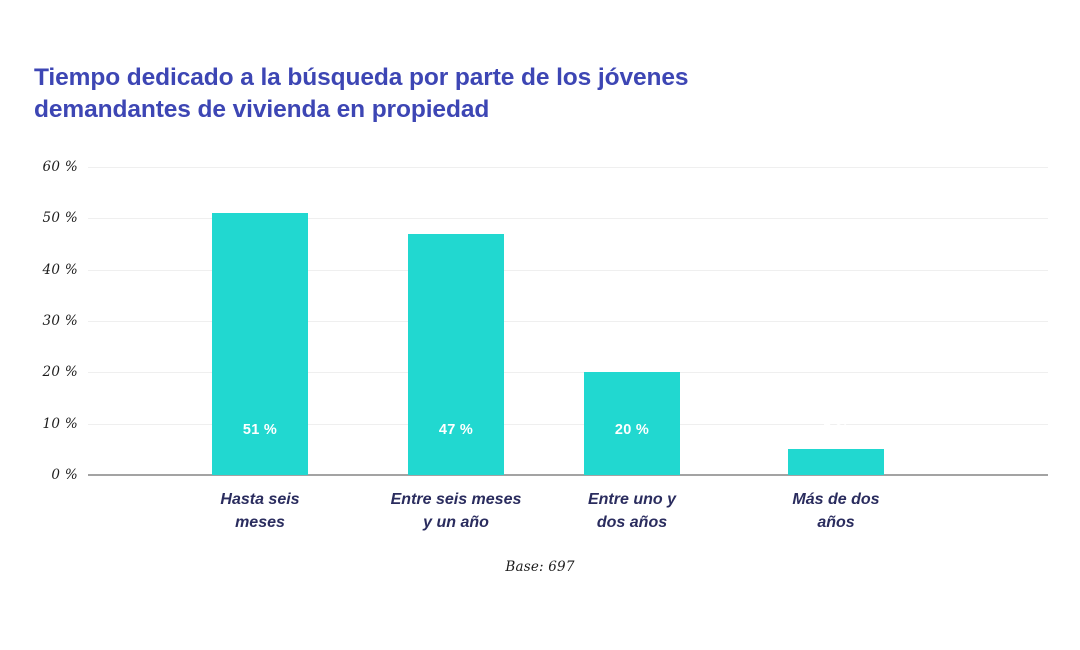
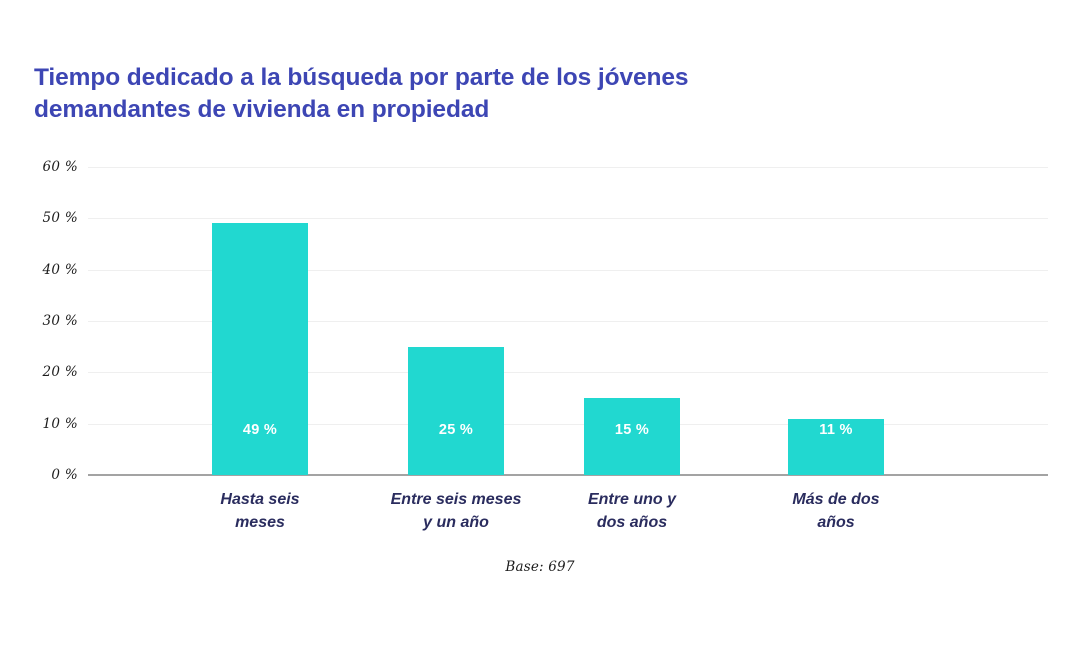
Hasta seis meses: 51 -> 49
Entre seis meses y un año: 47 -> 25
Entre uno y dos años: 20 -> 15
Más de dos años: 5 -> 11
